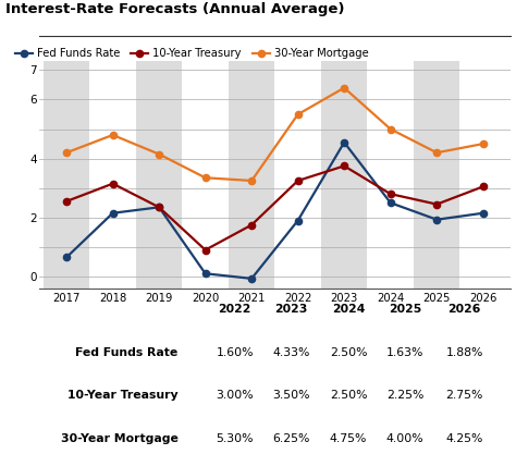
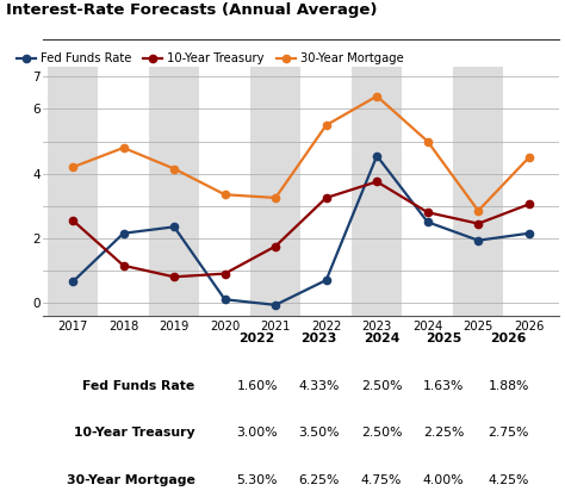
10-Year Treasury/2018: 3.15 -> 1.15
10-Year Treasury/2019: 2.35 -> 0.80
Fed Funds Rate/2022: 1.90 -> 0.70
30-Year Mortgage/2025: 4.20 -> 2.85
